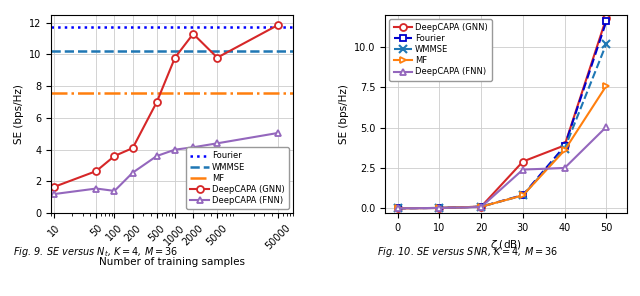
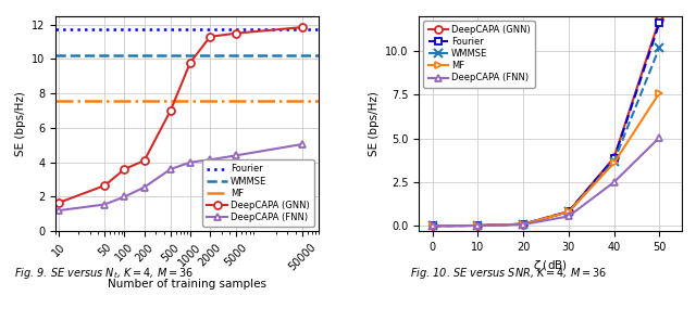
DeepCAPA (FNN)/100: 1.4 -> 2.0
DeepCAPA (GNN)/5000: 9.8 -> 11.5
DeepCAPA (GNN)/30: 2.9 -> 0.8
DeepCAPA (FNN)/30: 2.4 -> 0.6
